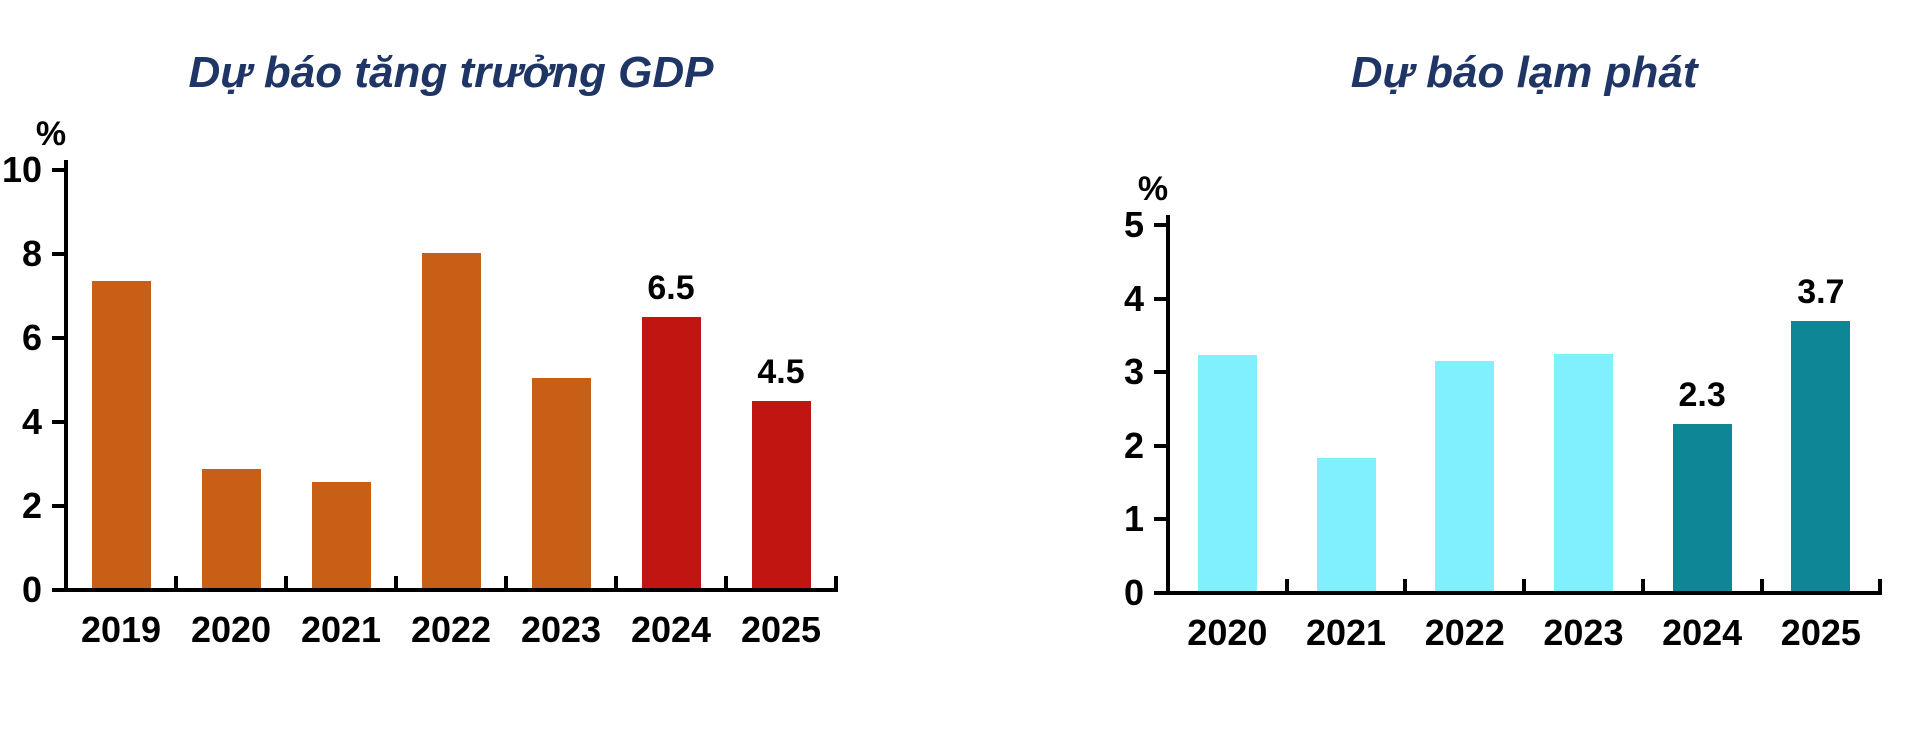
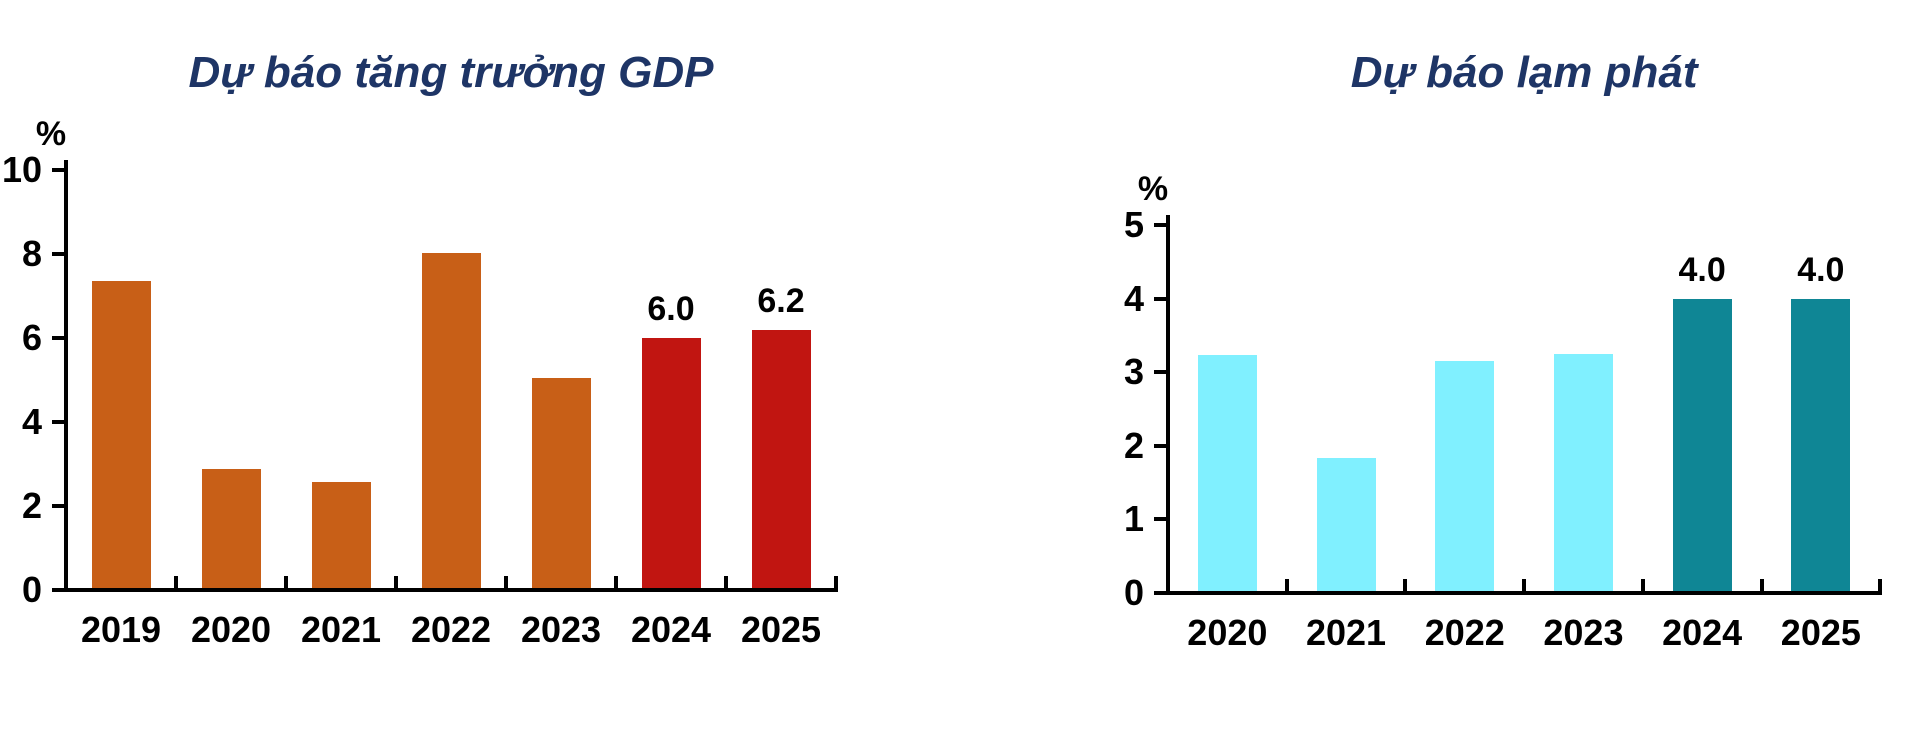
Dự báo tăng trưởng GDP/2024: 6.5 -> 6.0
Dự báo tăng trưởng GDP/2025: 4.5 -> 6.2
Dự báo lạm phát/2024: 2.3 -> 4.0
Dự báo lạm phát/2025: 3.7 -> 4.0
